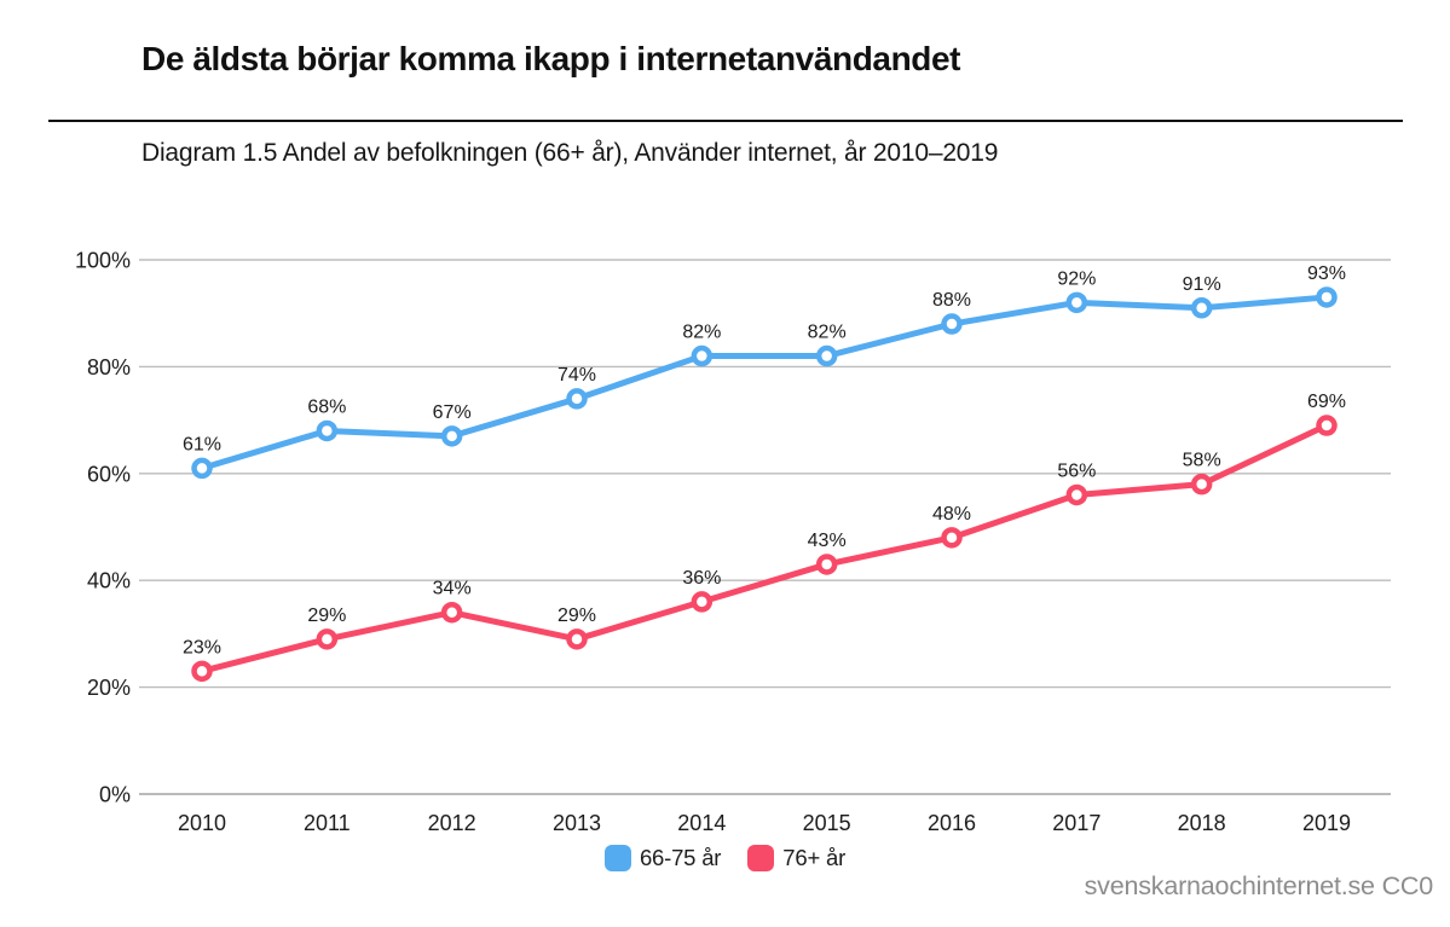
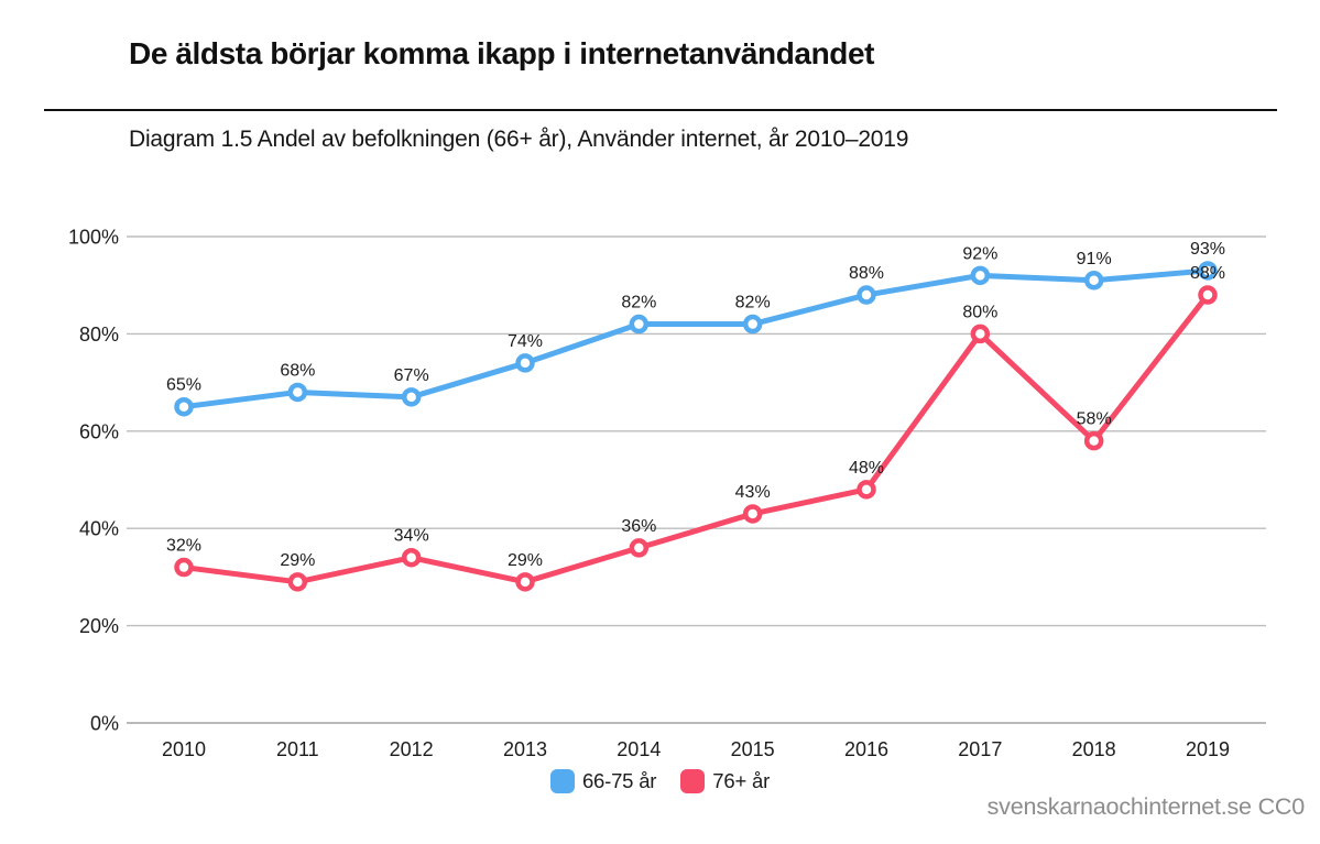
66-75 år/2010: 61% -> 65%
76+ år/2010: 23% -> 32%
76+ år/2017: 56% -> 80%
76+ år/2019: 69% -> 88%
